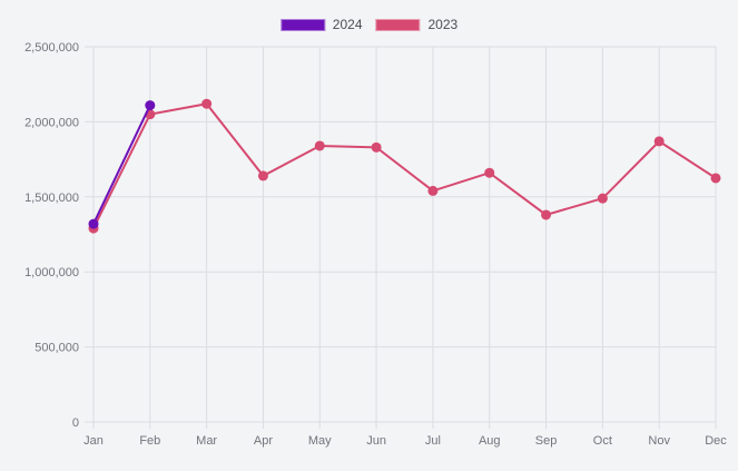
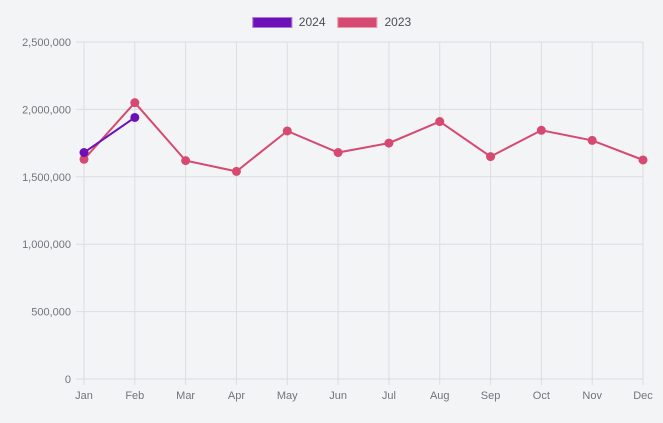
2024/Jan: 1320000 -> 1680000
2023/Jan: 1290000 -> 1630000
2024/Feb: 2110000 -> 1940000
2023/Mar: 2120000 -> 1620000
2023/Apr: 1640000 -> 1540000
2023/Jun: 1830000 -> 1680000
2023/Jul: 1540000 -> 1750000
2023/Aug: 1660000 -> 1910000
2023/Sep: 1380000 -> 1650000
2023/Oct: 1490000 -> 1840000
2023/Nov: 1870000 -> 1770000
